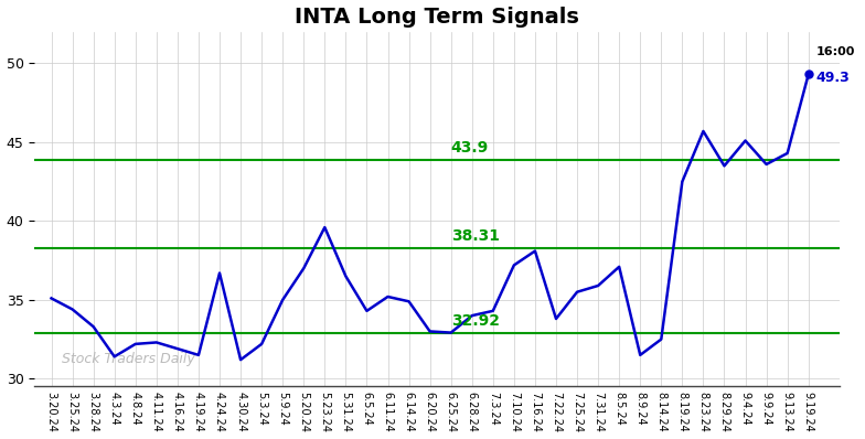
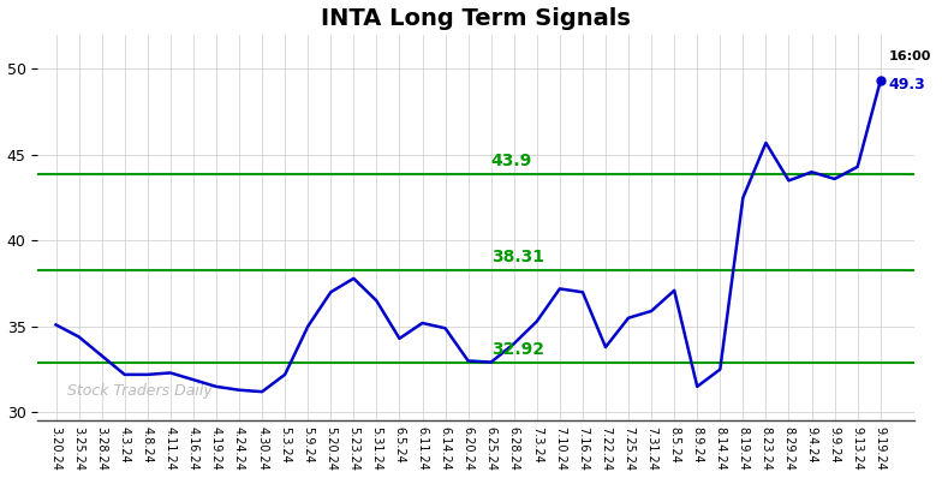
4.3.24: 31.4 -> 32.2
4.24.24: 36.7 -> 31.3
5.23.24: 39.6 -> 37.8
7.3.24: 34.3 -> 35.3
7.16.24: 38.1 -> 37.0
9.4.24: 45.1 -> 44.0
